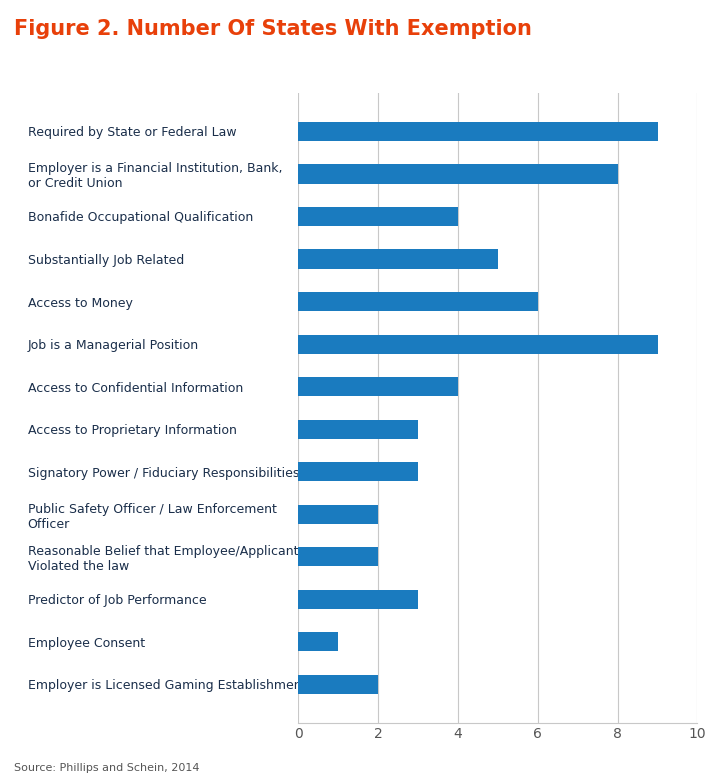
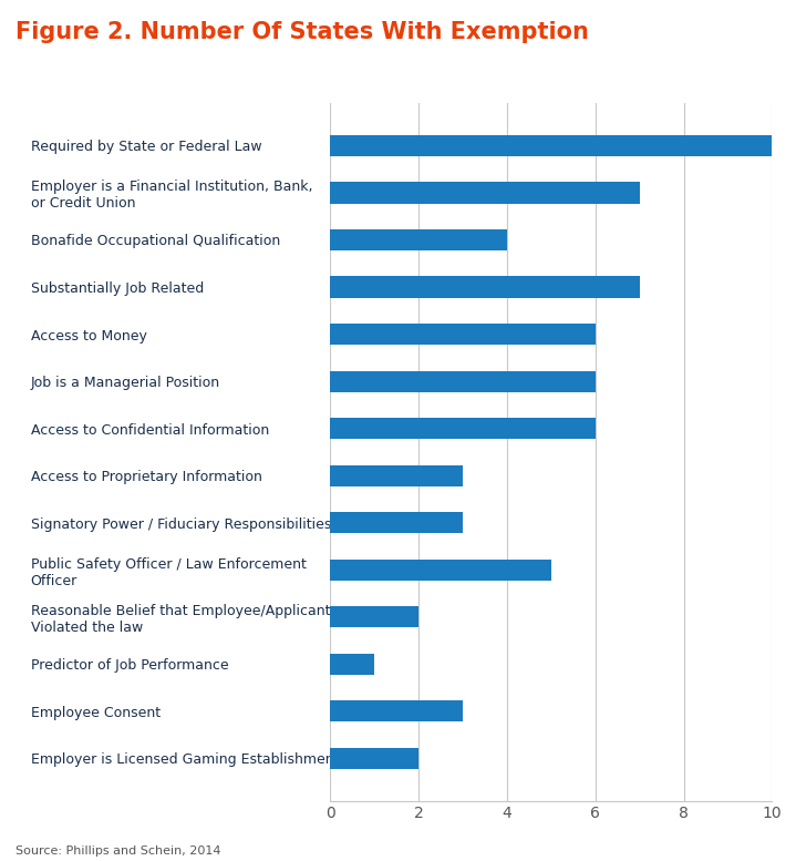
Required by State or Federal Law: 9 -> 10
Employer is a Financial Institution, Bank, or Credit Union: 8 -> 7
Substantially Job Related: 5 -> 7
Job is a Managerial Position: 9 -> 6
Access to Confidential Information: 4 -> 6
Public Safety Officer / Law Enforcement Officer: 2 -> 5
Predictor of Job Performance: 3 -> 1
Employee Consent: 1 -> 3
